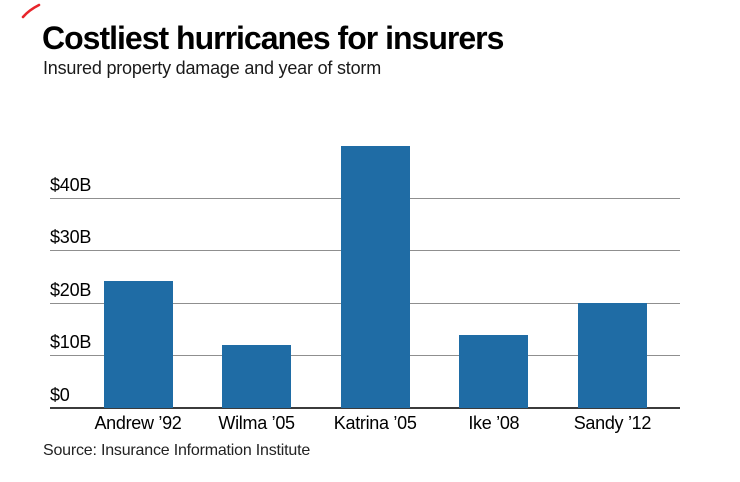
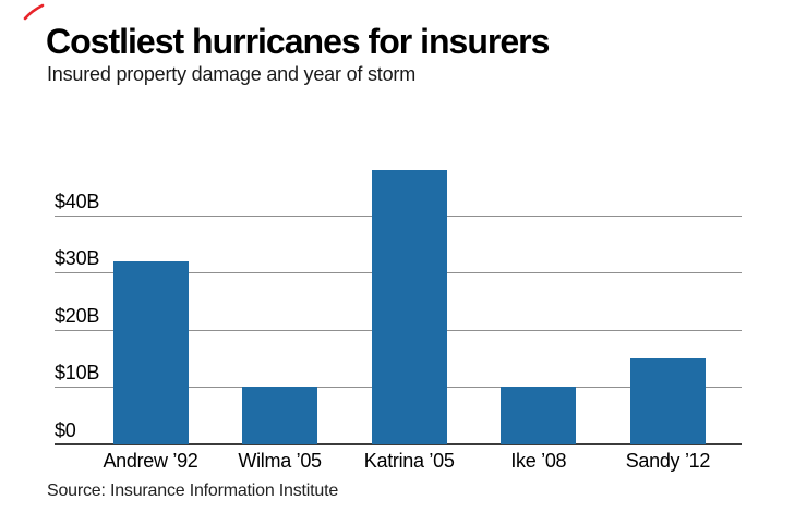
Andrew ’92: $24B -> $32B
Wilma ’05: $12B -> $10B
Katrina ’05: $50B -> $48B
Ike ’08: $14B -> $10B
Sandy ’12: $20B -> $15B
